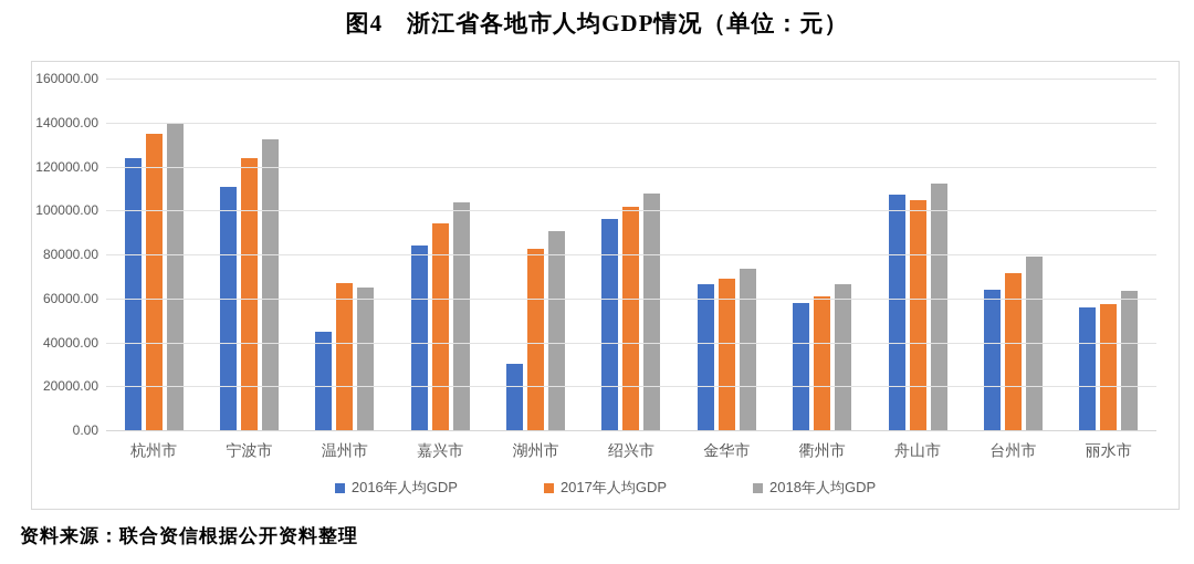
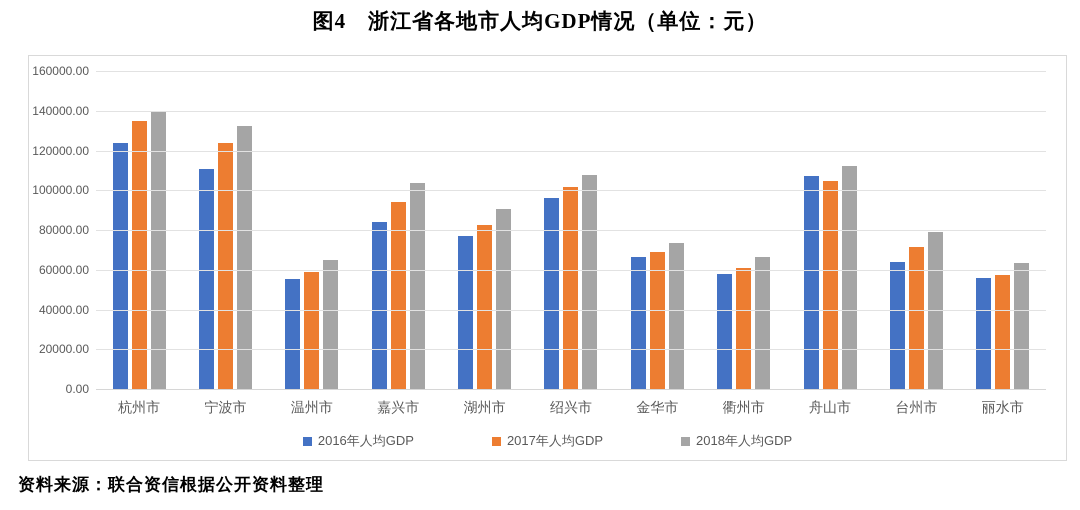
2016年人均GDP/温州市: 45000 -> 56000
2017年人均GDP/温州市: 67000 -> 59000
2016年人均GDP/湖州市: 30000 -> 77000
